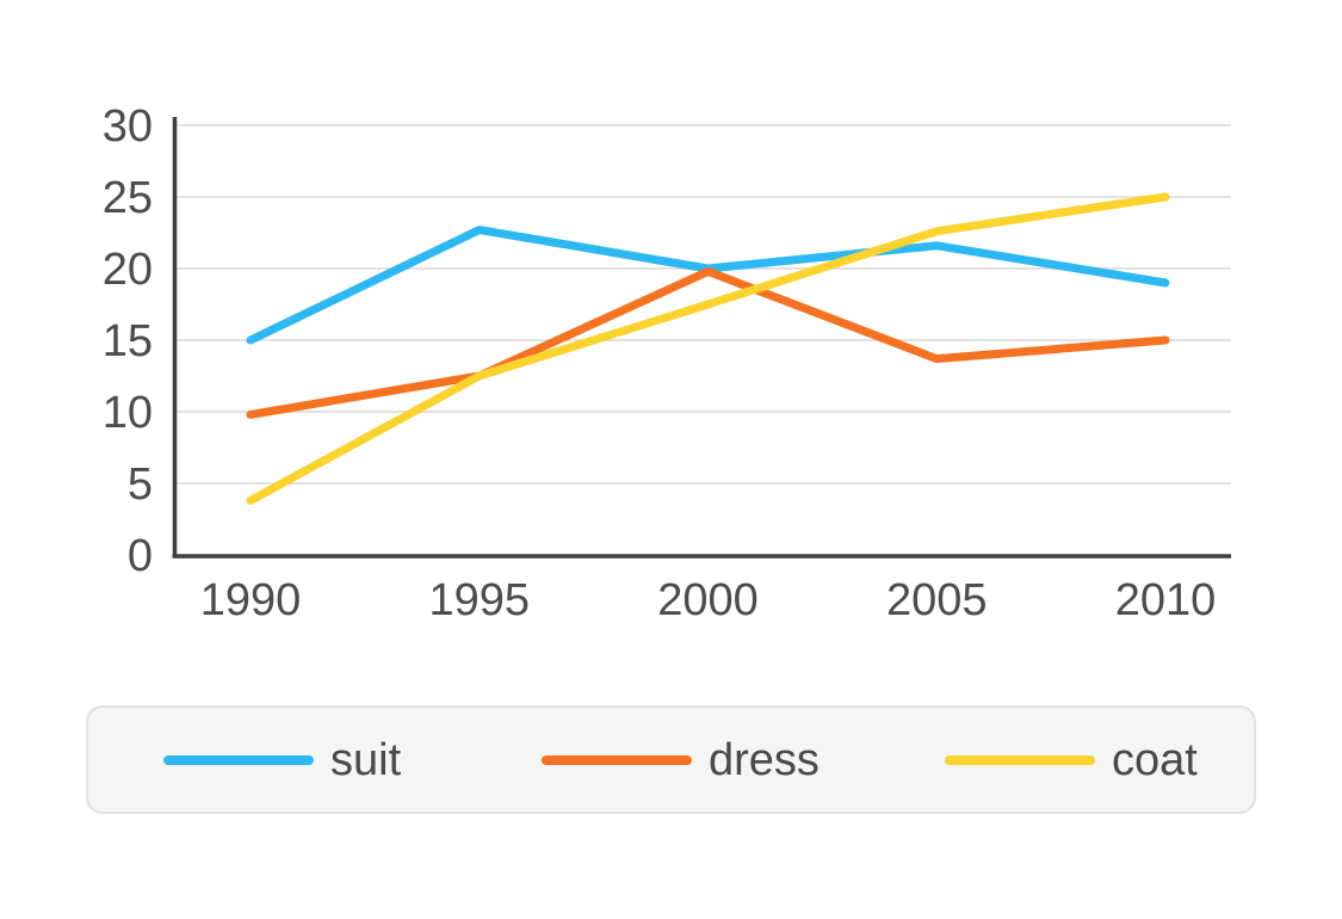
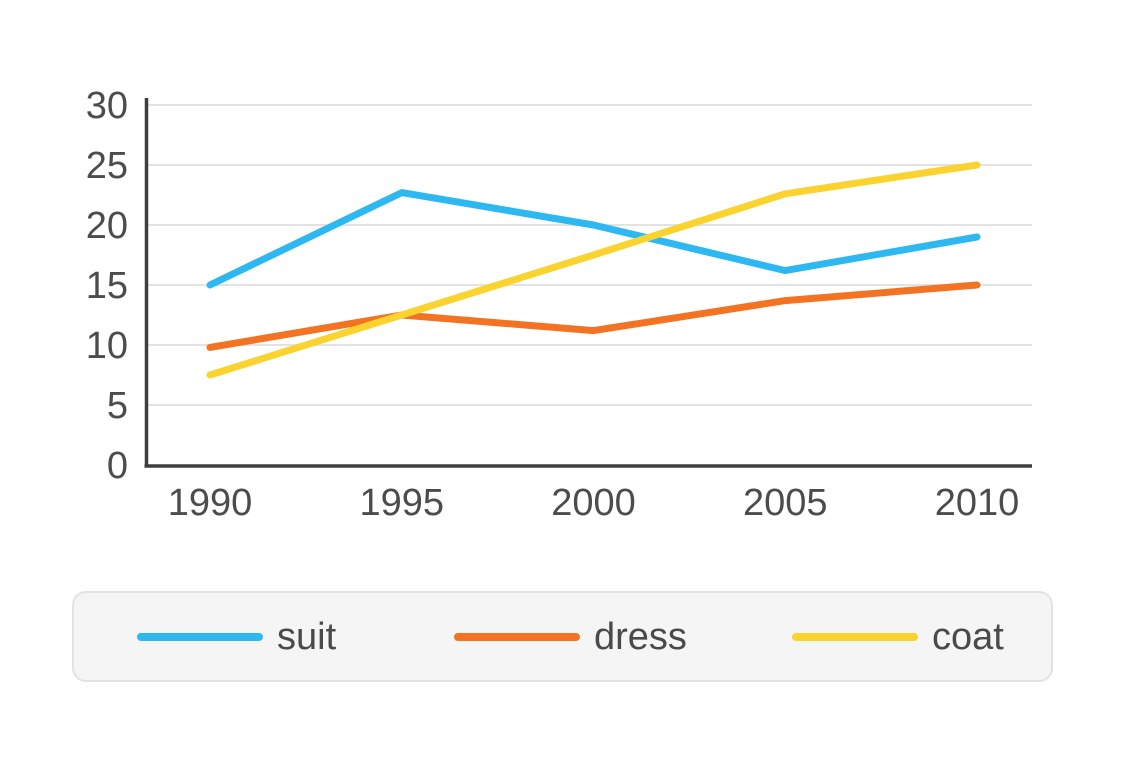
coat/1990: 3.8 -> 7.5
dress/2000: 19.8 -> 11.2
suit/2005: 21.6 -> 16.2
